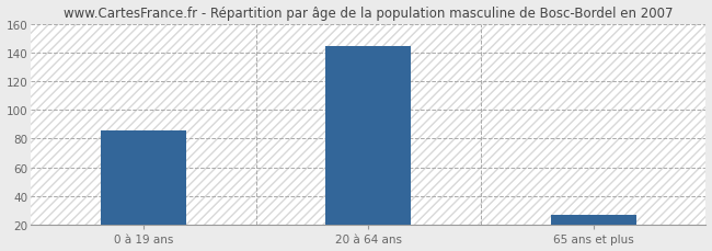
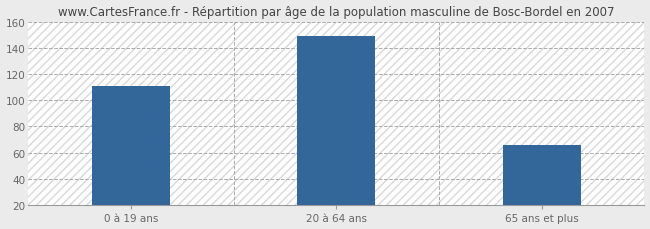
0 à 19 ans: 86 -> 111
20 à 64 ans: 144 -> 149
65 ans et plus: 27 -> 66
